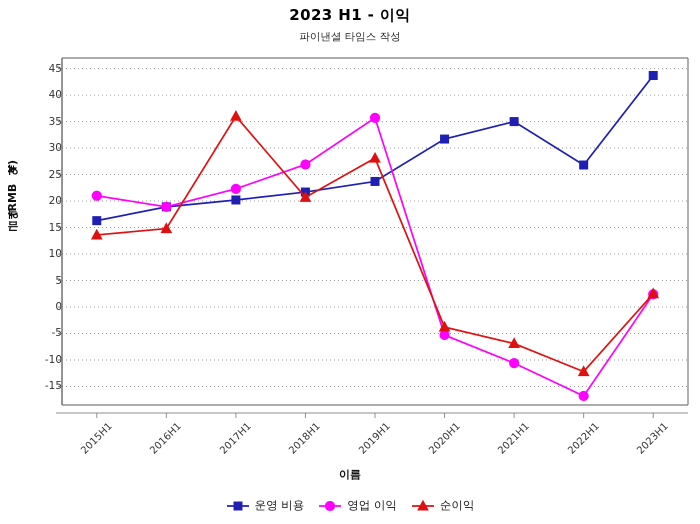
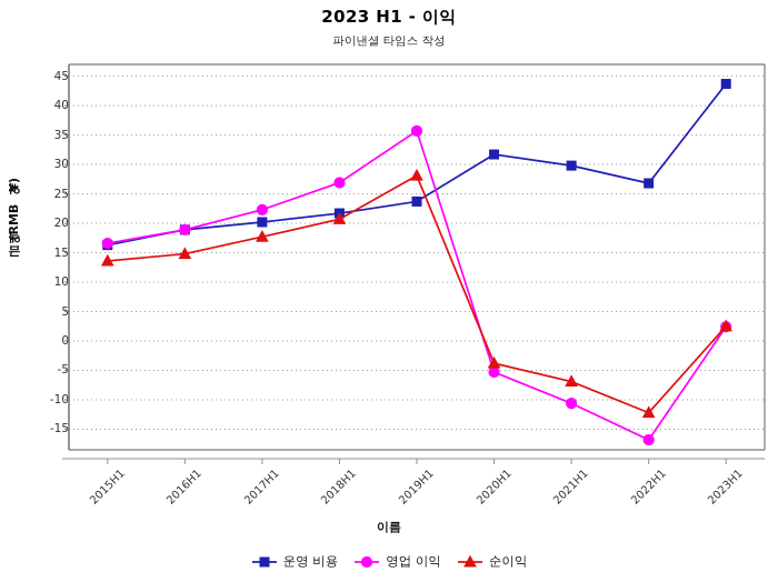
영업 이익/2015H1: 21 -> 17
순이익/2017H1: 36 -> 18
운영 비용/2021H1: 35 -> 30
